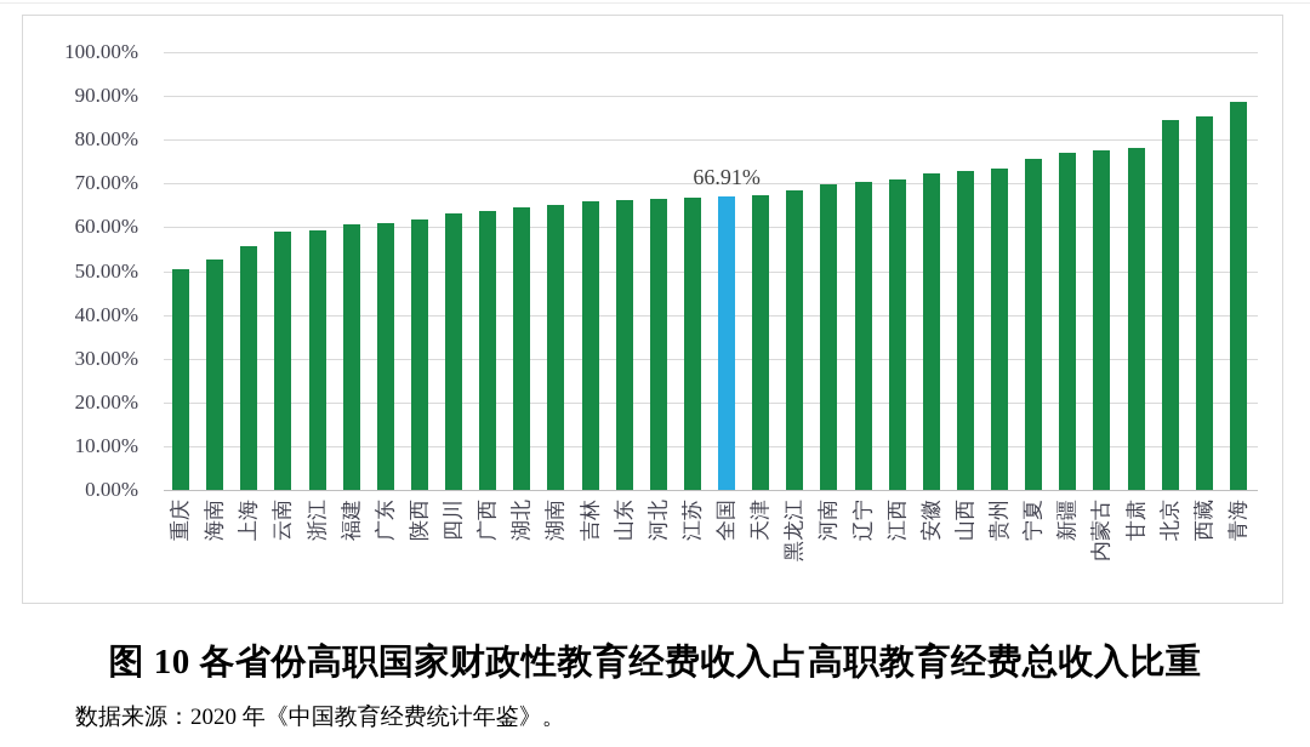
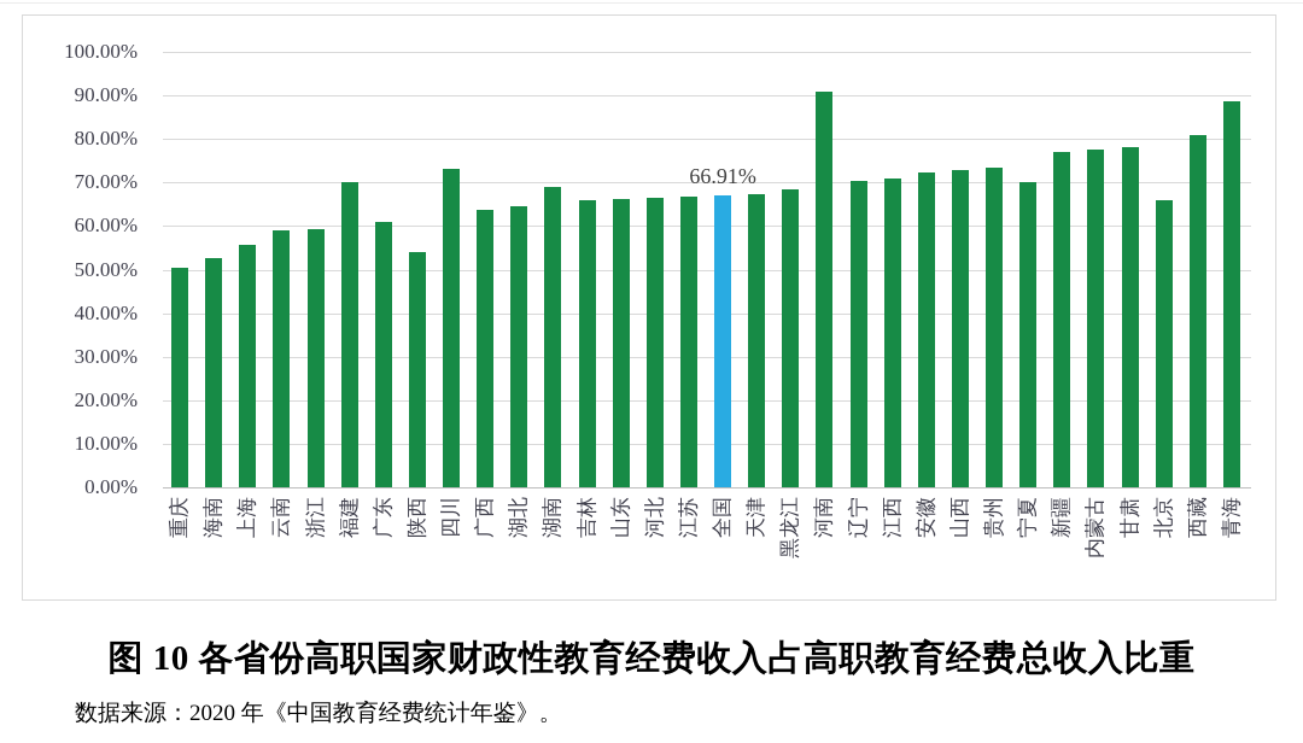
福建: 61% -> 70%
陕西: 62% -> 54%
四川: 63% -> 73%
湖南: 65% -> 69%
河南: 70% -> 91%
宁夏: 76% -> 70%
北京: 85% -> 66%
西藏: 85% -> 81%
